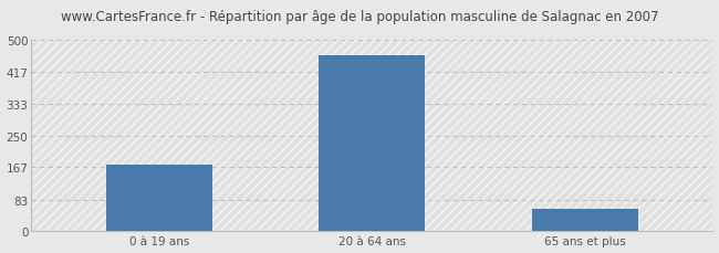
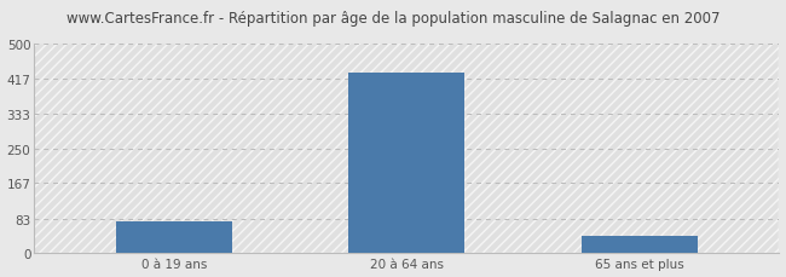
0 à 19 ans: 175 -> 75
20 à 64 ans: 460 -> 430
65 ans et plus: 60 -> 40
